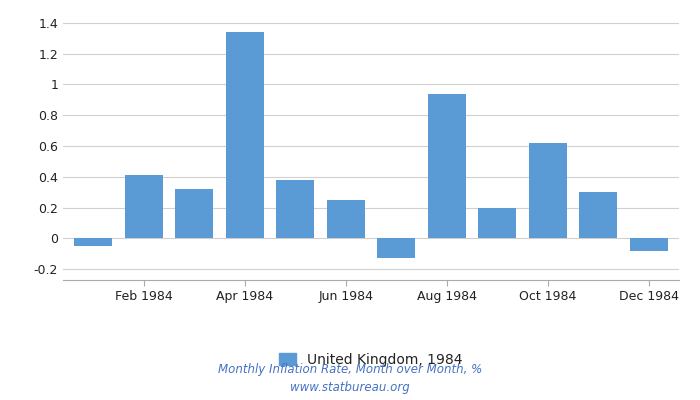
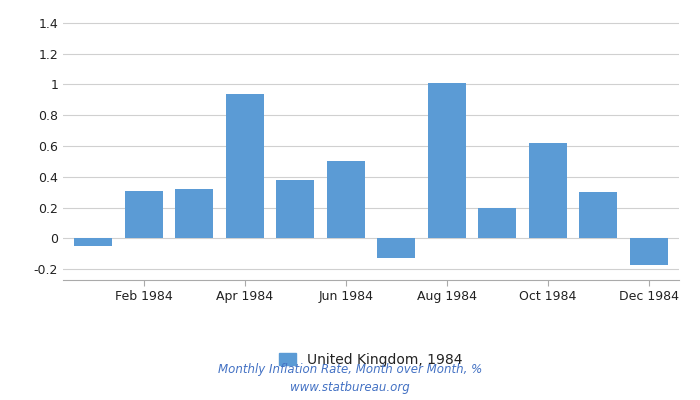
Feb 1984: 0.41 -> 0.31
Apr 1984: 1.34 -> 0.94
Jun 1984: 0.25 -> 0.50
Aug 1984: 0.94 -> 1.01
Dec 1984: -0.08 -> -0.17
